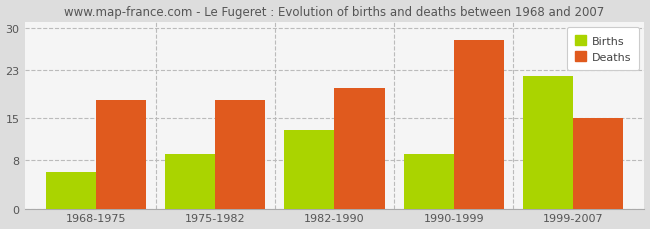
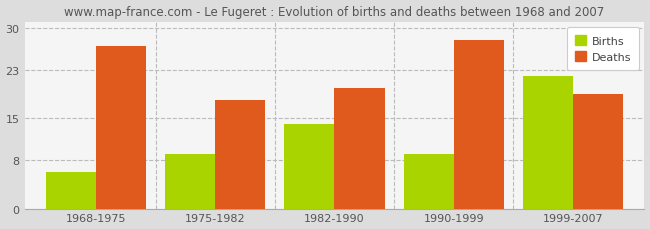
Deaths/1968-1975: 18 -> 27
Births/1982-1990: 13 -> 14
Deaths/1999-2007: 15 -> 19
